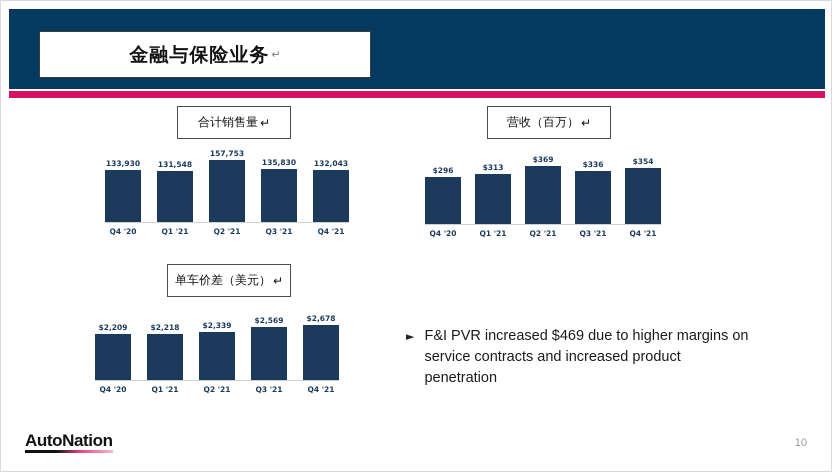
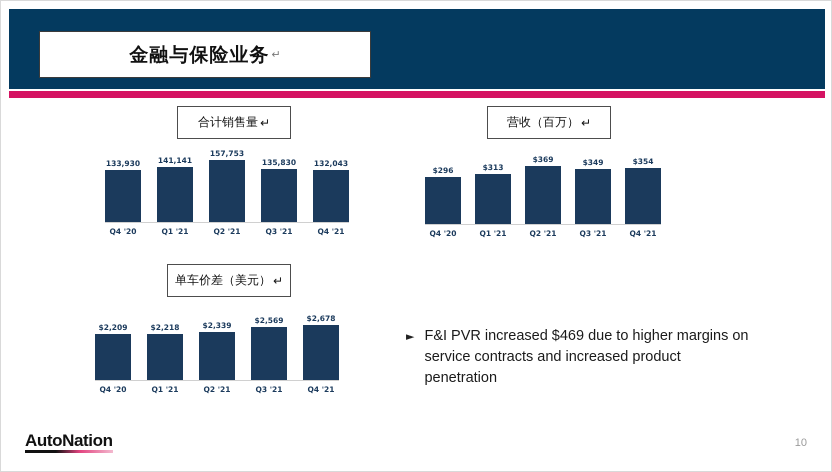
合计销售量/Q1 '21: 131,548 -> 141,141
营收（百万）/Q3 '21: $336 -> $349
